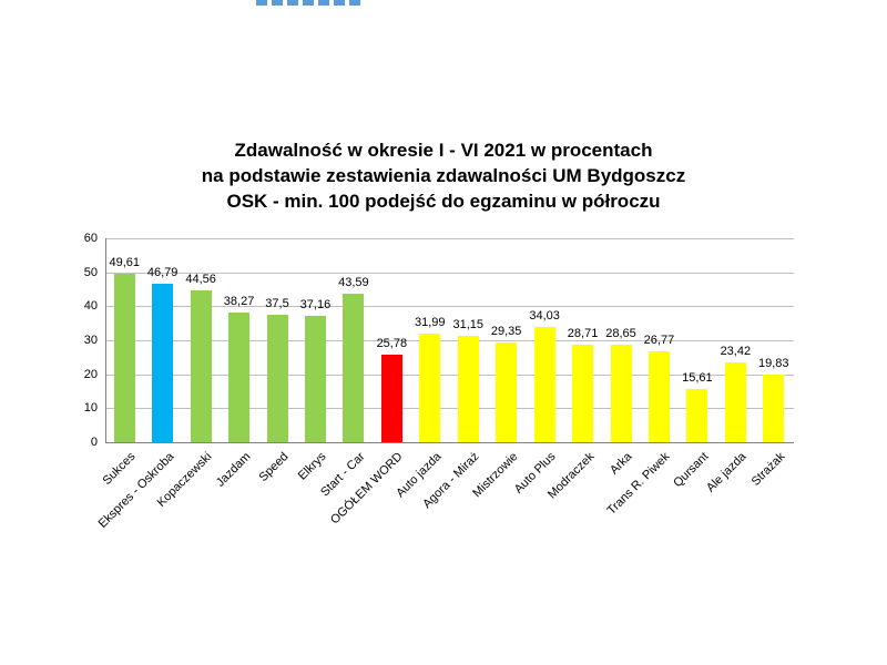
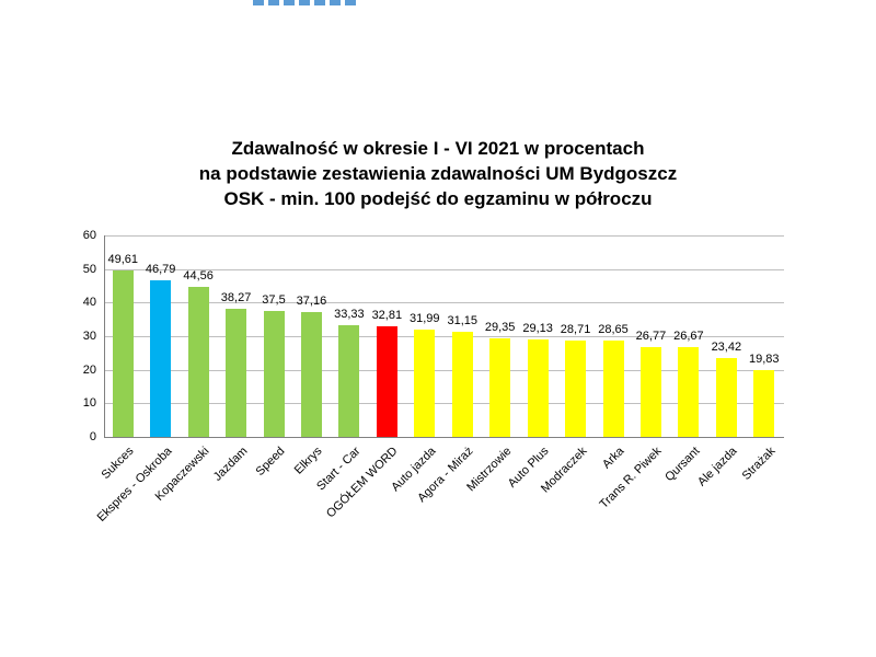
Start - Car: 43,59 -> 33,33
OGÓŁEM WORD: 25,78 -> 32,81
Auto Plus: 34,03 -> 29,13
Qursant: 15,61 -> 26,67
